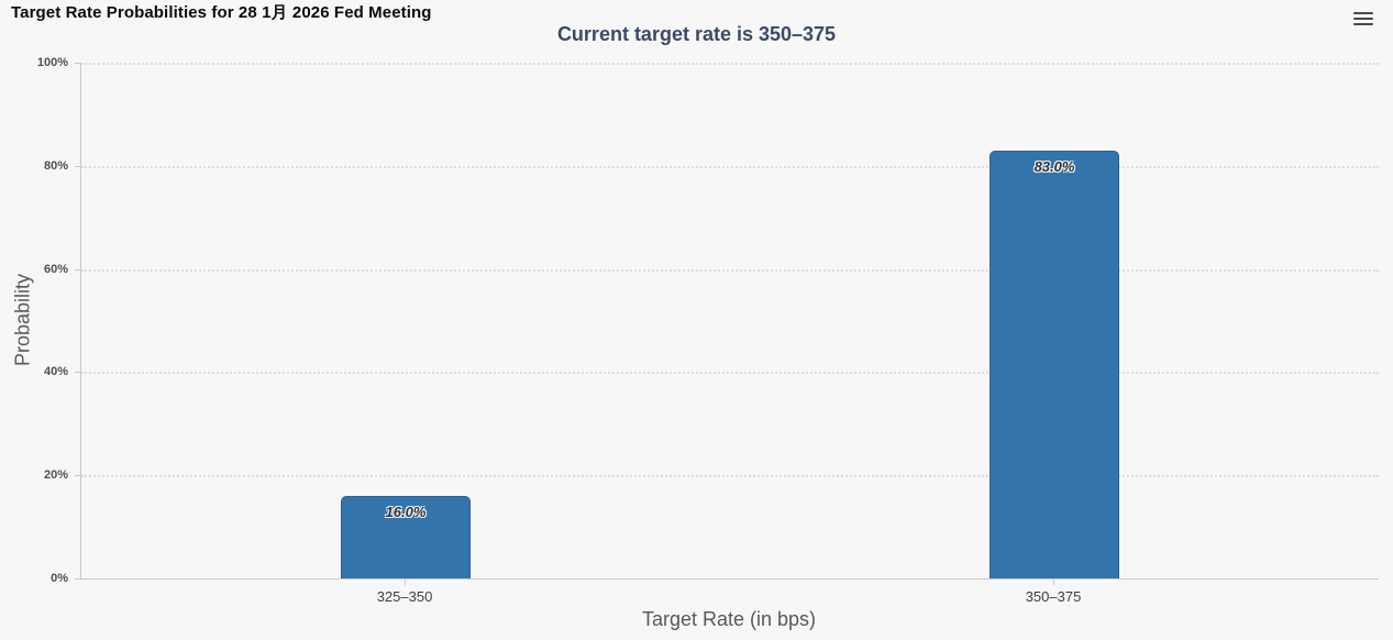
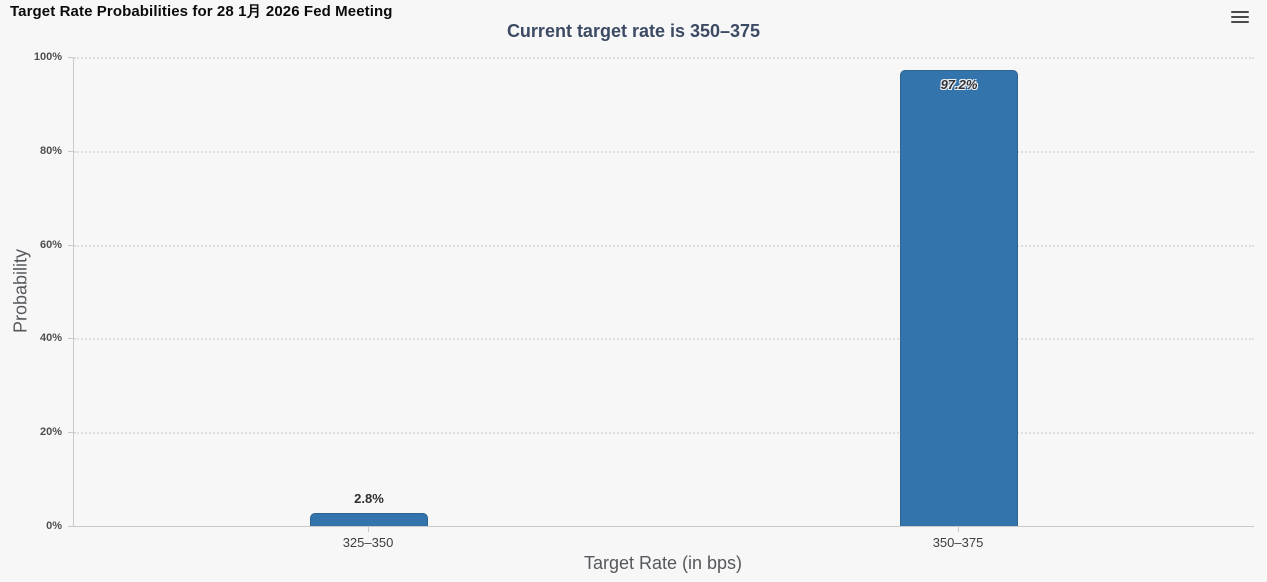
325–350: 16.0% -> 2.8%
350–375: 83.0% -> 97.2%
